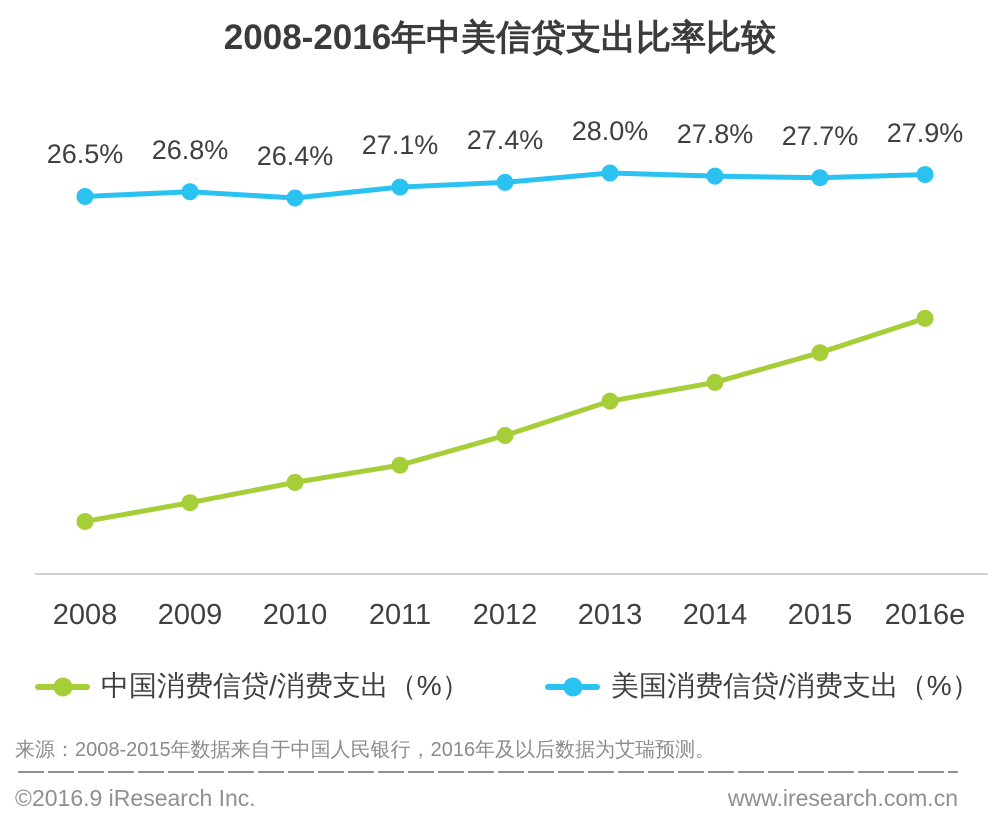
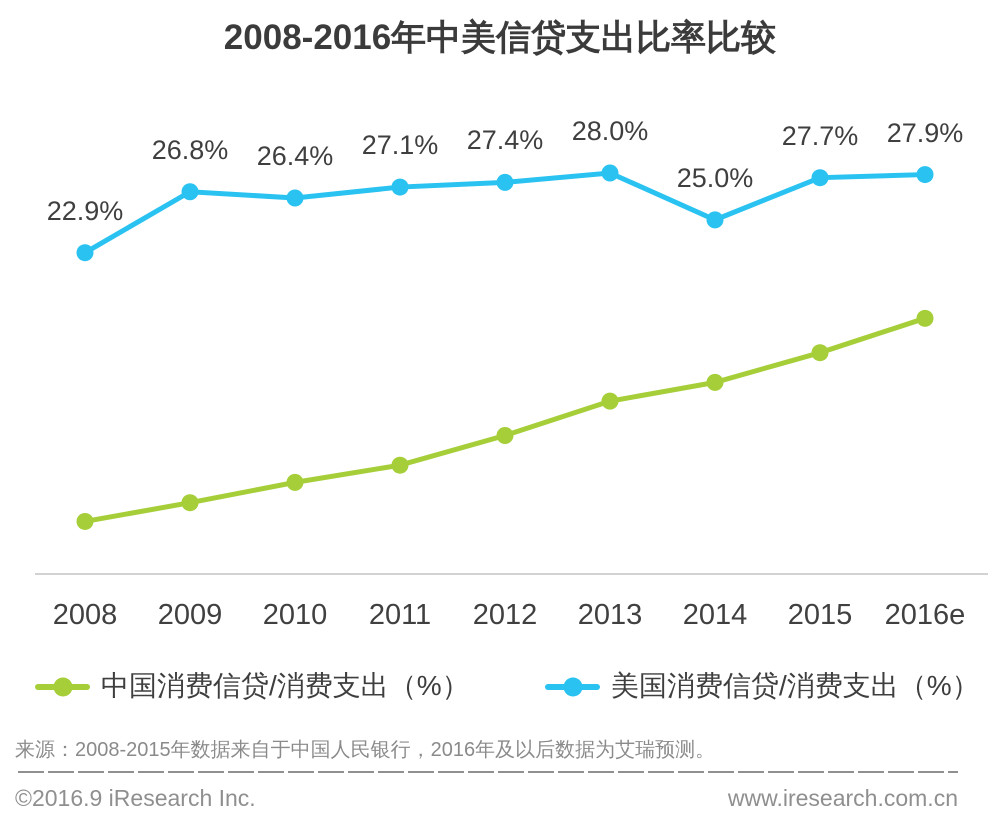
美国消费信贷/消费支出（%）/2008: 26.5% -> 22.9%
美国消费信贷/消费支出（%）/2014: 27.8% -> 25.0%
